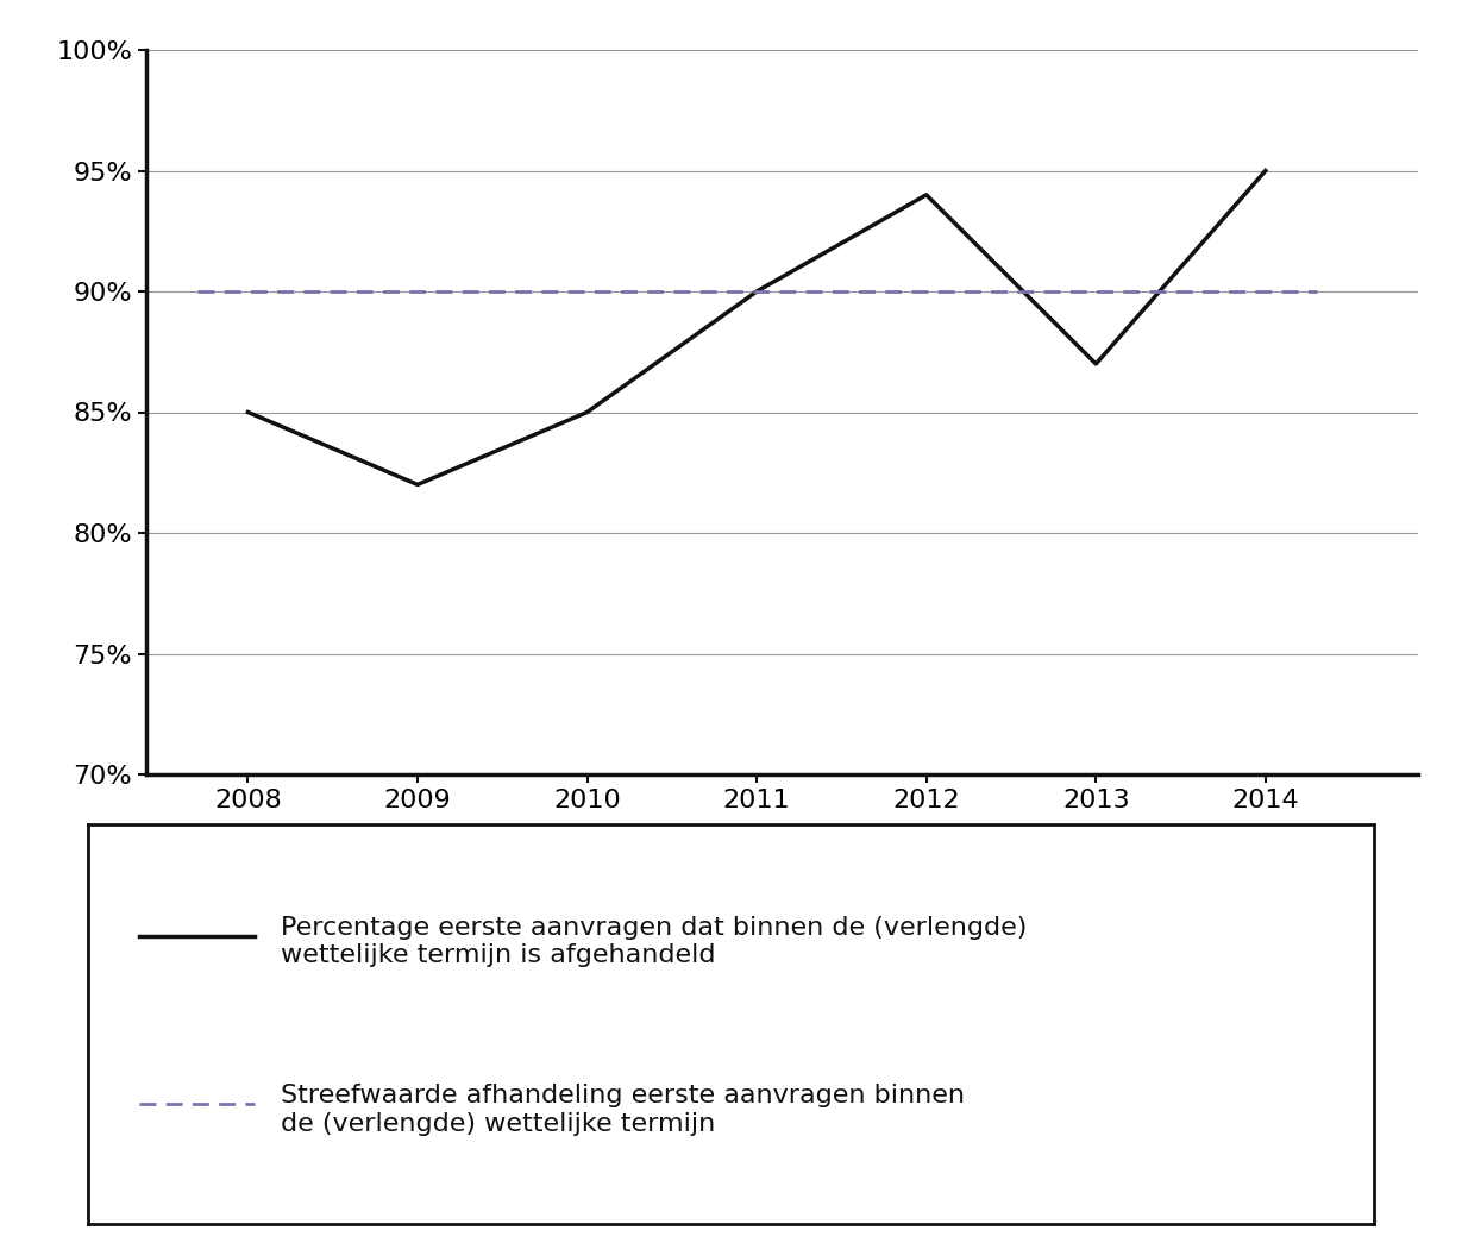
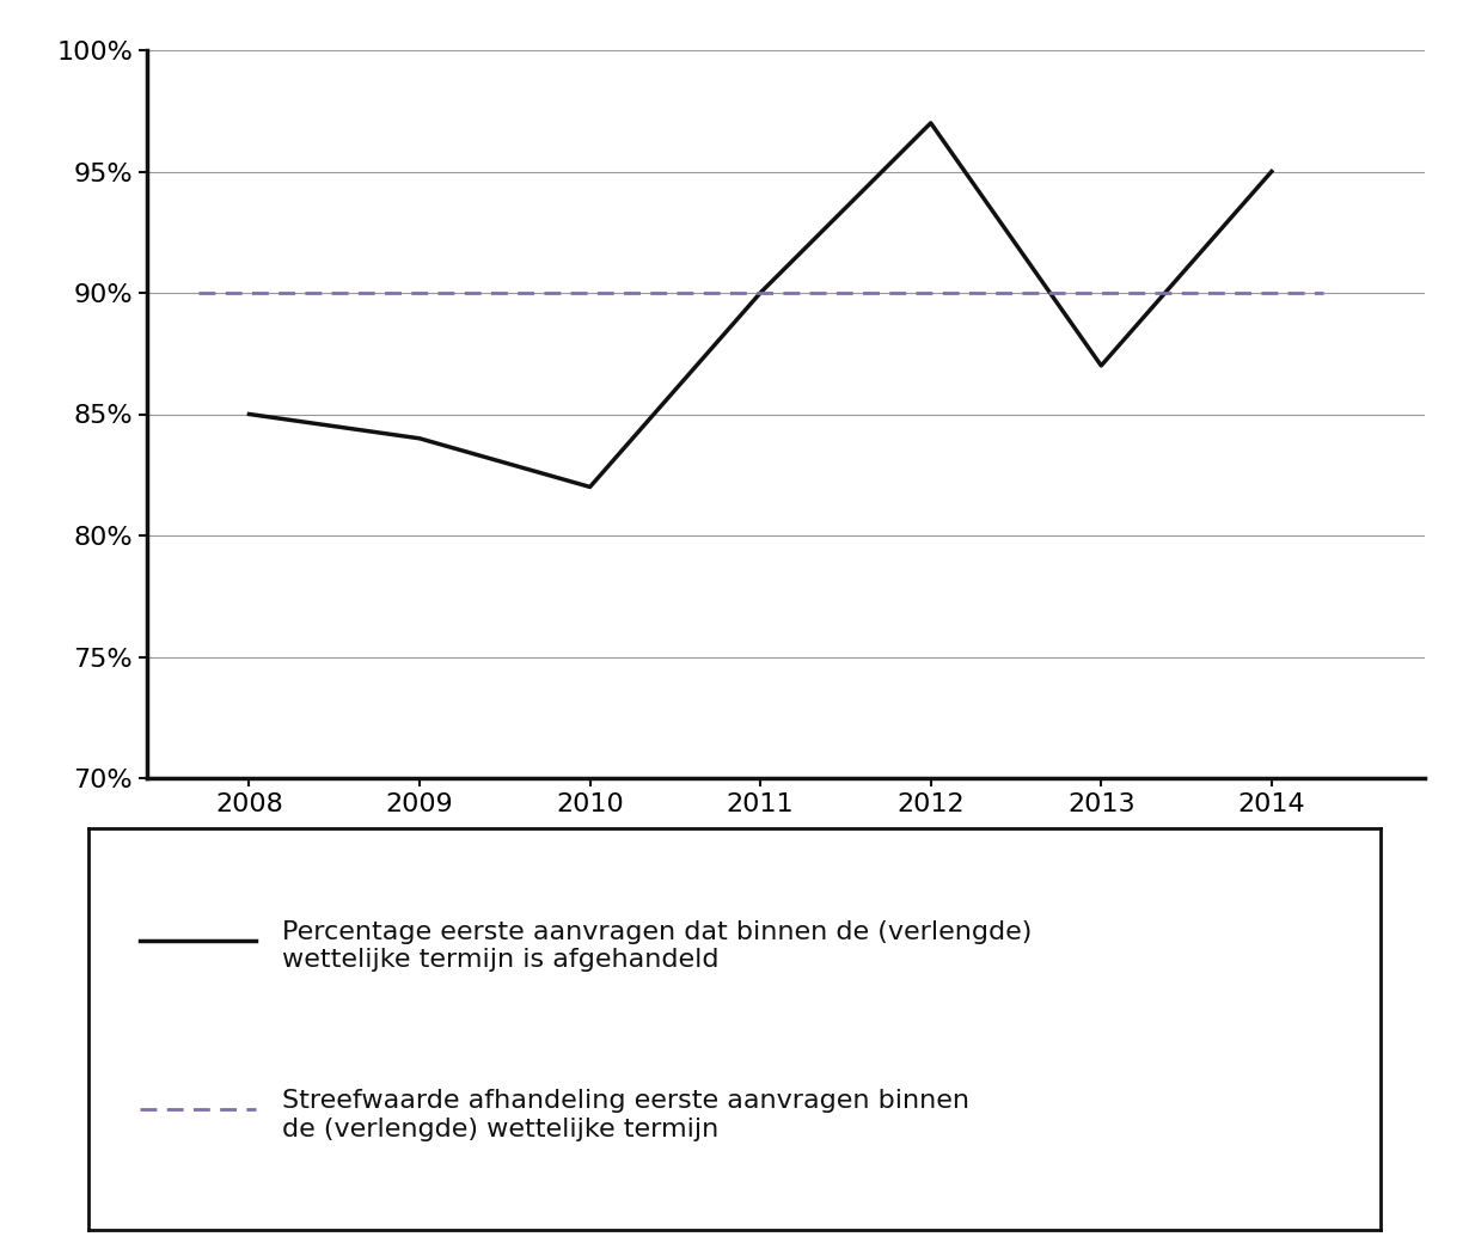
2009: 82% -> 84%
2010: 85% -> 82%
2012: 94% -> 97%
